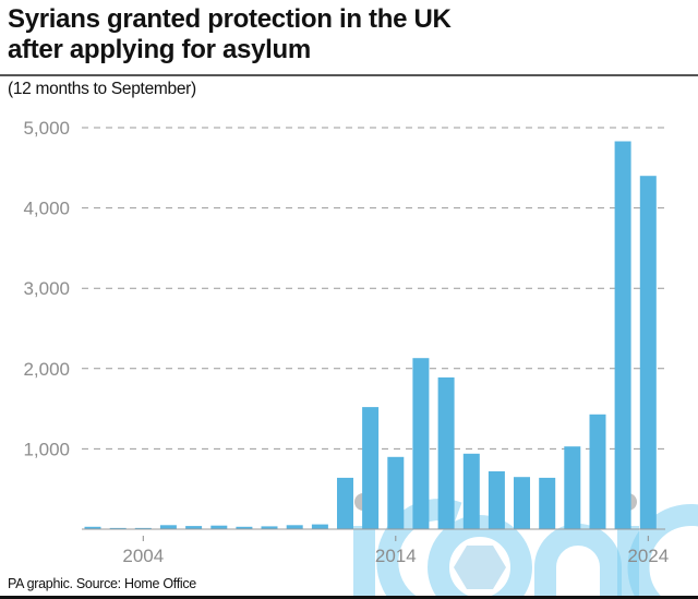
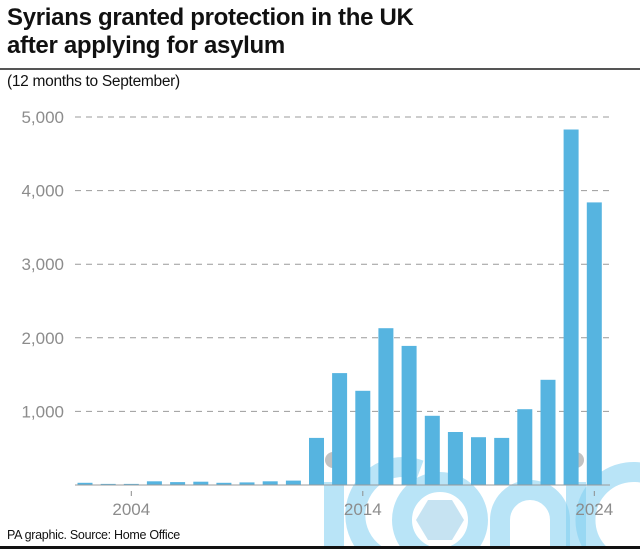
2014: 900 -> 1300
2024: 4400 -> 3800
